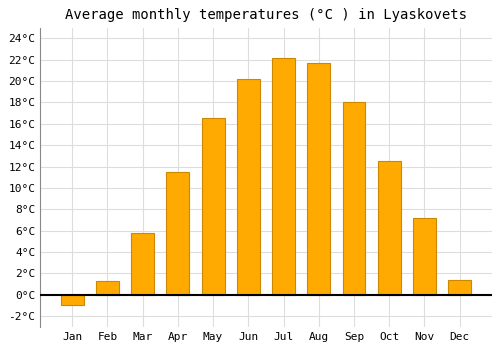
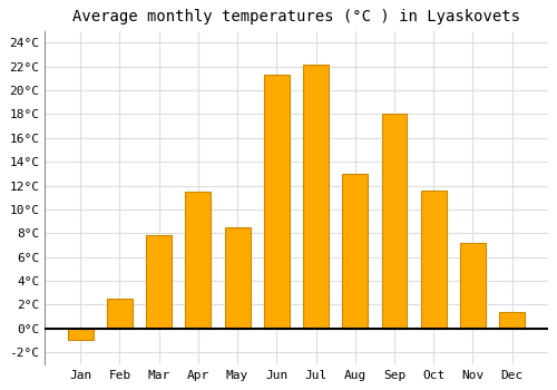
Feb: 1.3°C -> 2.5°C
Mar: 5.8°C -> 7.8°C
May: 16.5°C -> 8.5°C
Jun: 20.2°C -> 21.3°C
Aug: 21.7°C -> 13.0°C
Oct: 12.5°C -> 11.6°C
